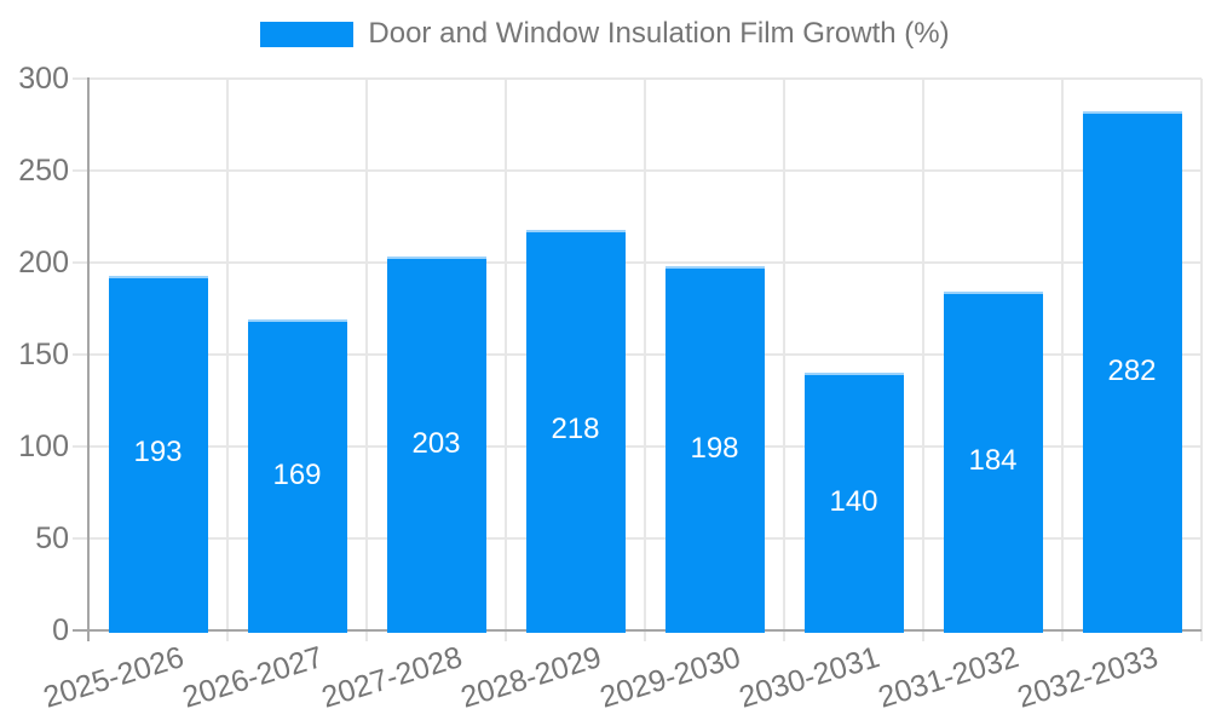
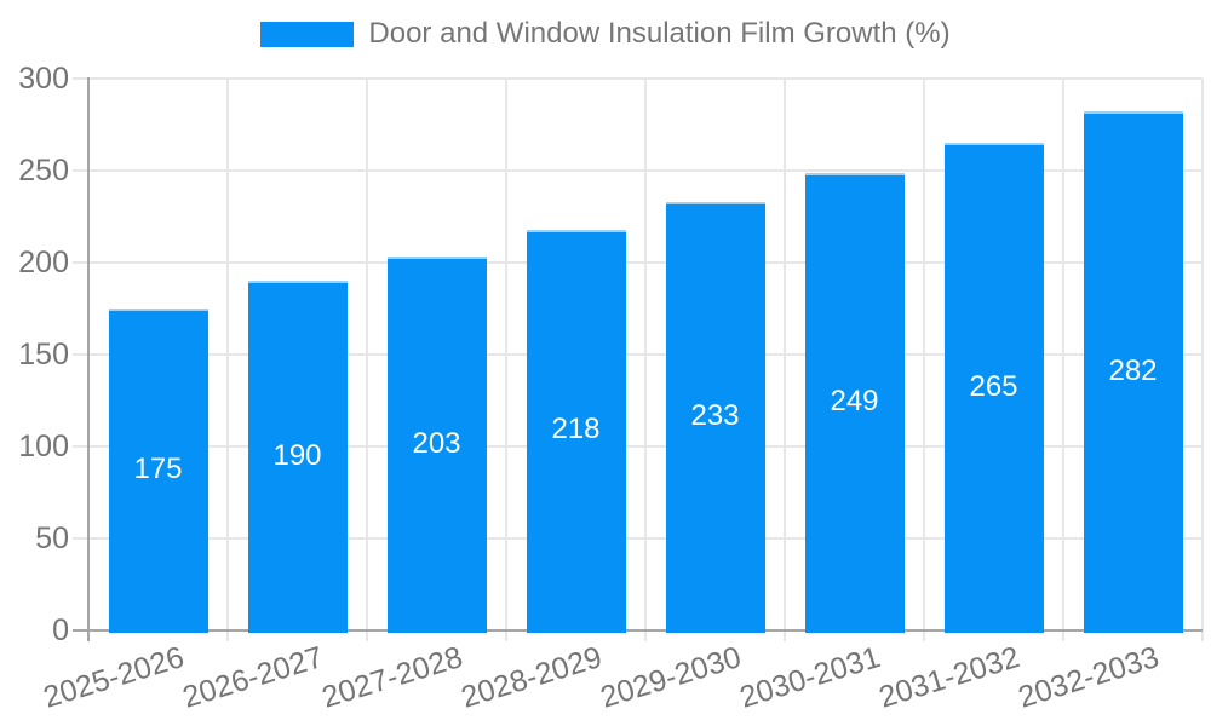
2025-2026: 193 -> 175
2026-2027: 169 -> 190
2029-2030: 198 -> 233
2030-2031: 140 -> 249
2031-2032: 184 -> 265
